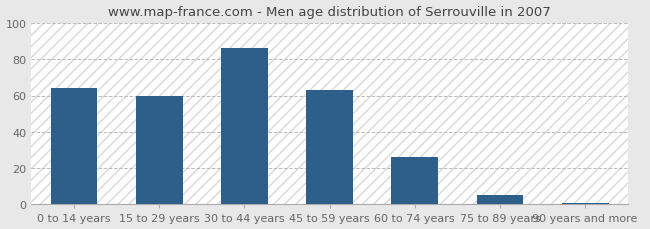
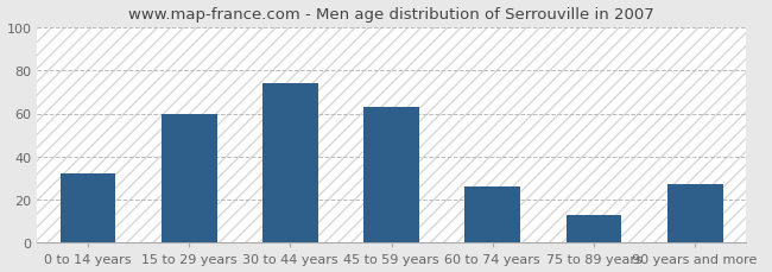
0 to 14 years: 64 -> 32
30 to 44 years: 86 -> 74
75 to 89 years: 5 -> 13
90 years and more: 1 -> 27
